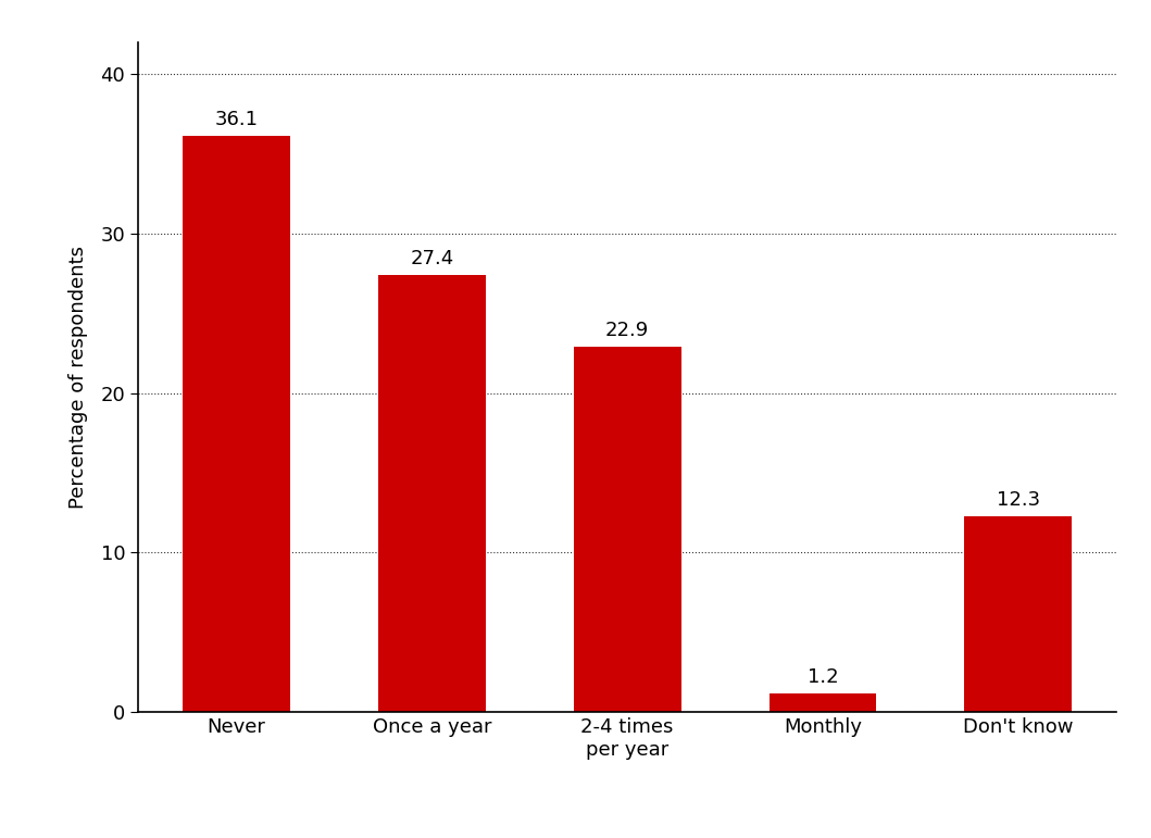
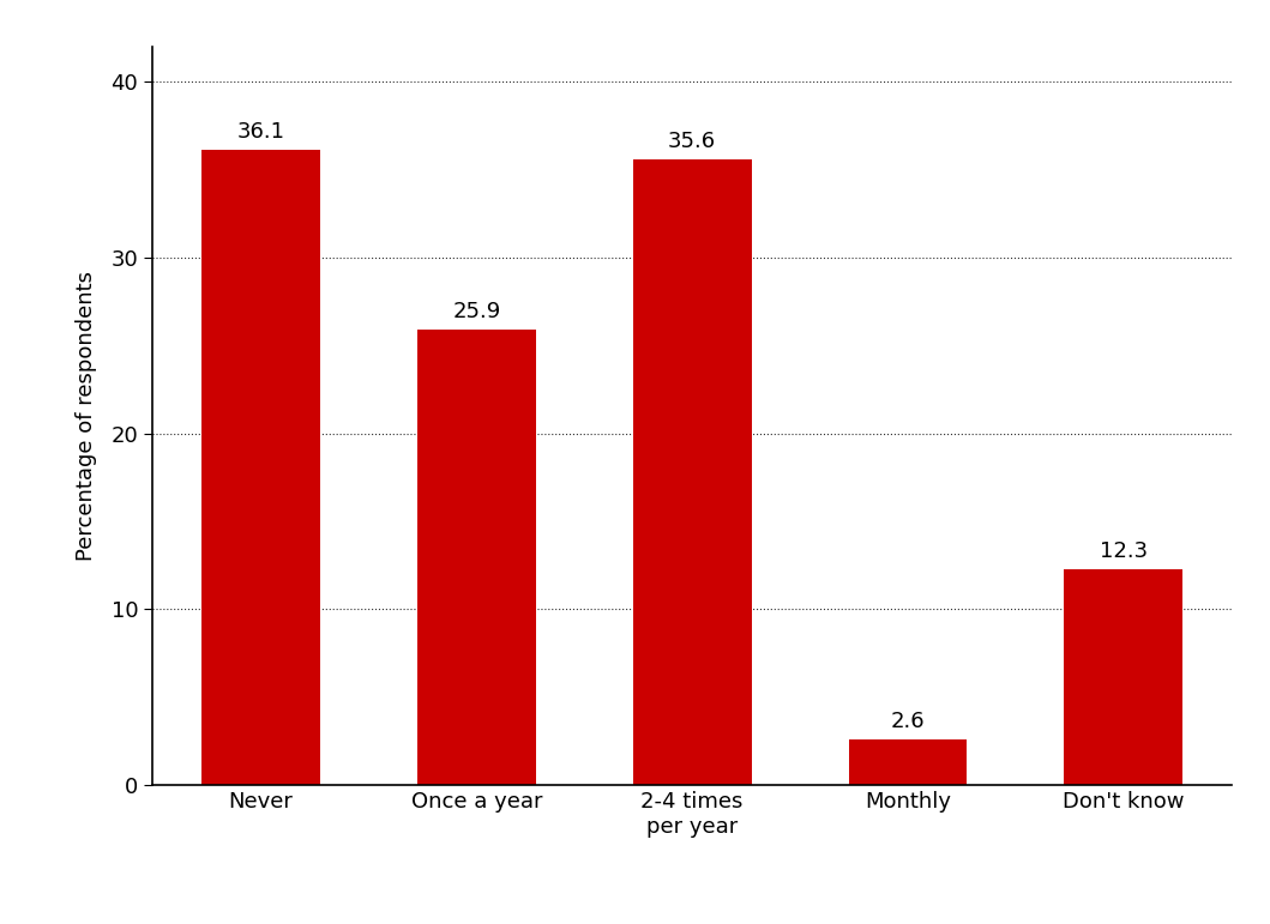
Once a year: 27.4 -> 25.9
2-4 times per year: 22.9 -> 35.6
Monthly: 1.2 -> 2.6
